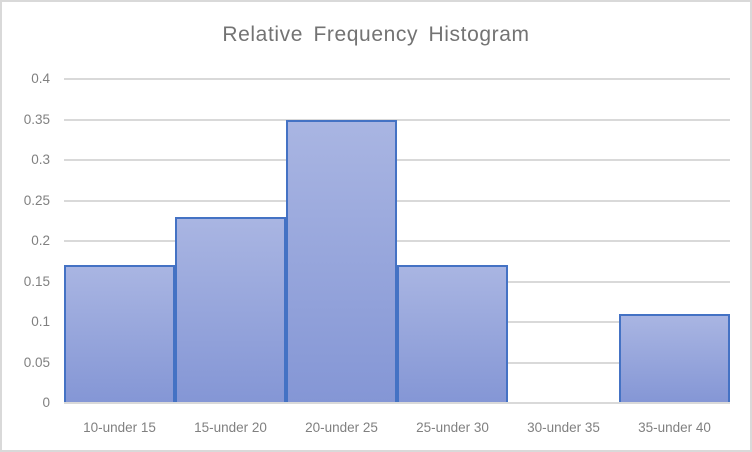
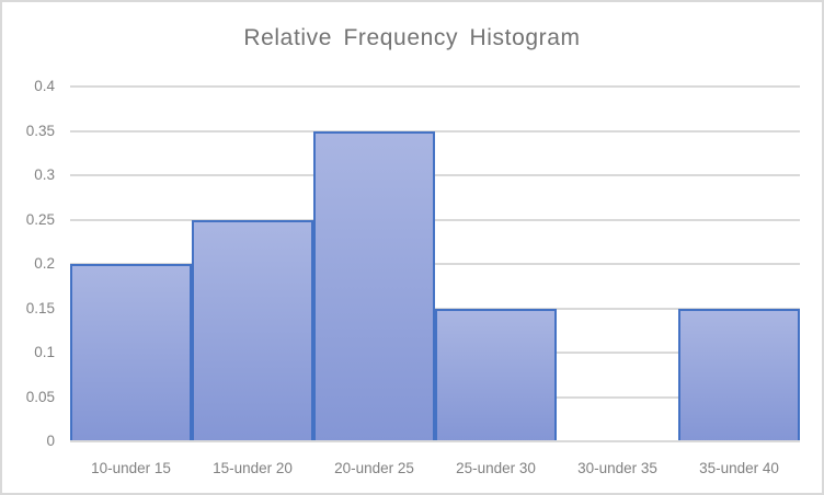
10-under 15: 0.17 -> 0.20
15-under 20: 0.23 -> 0.25
25-under 30: 0.17 -> 0.15
35-under 40: 0.11 -> 0.15
